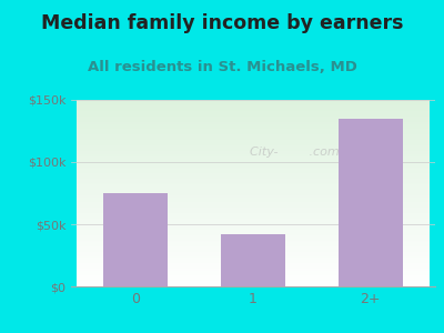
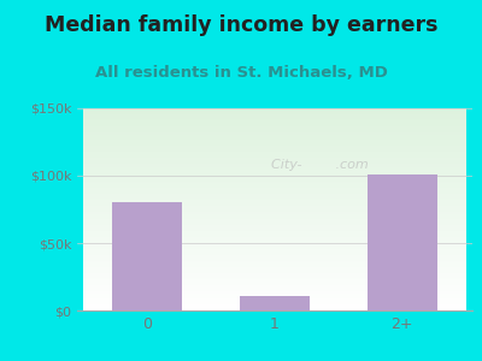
0: $75k -> $80k
1: $42k -> $11k
2+: $135k -> $101k
